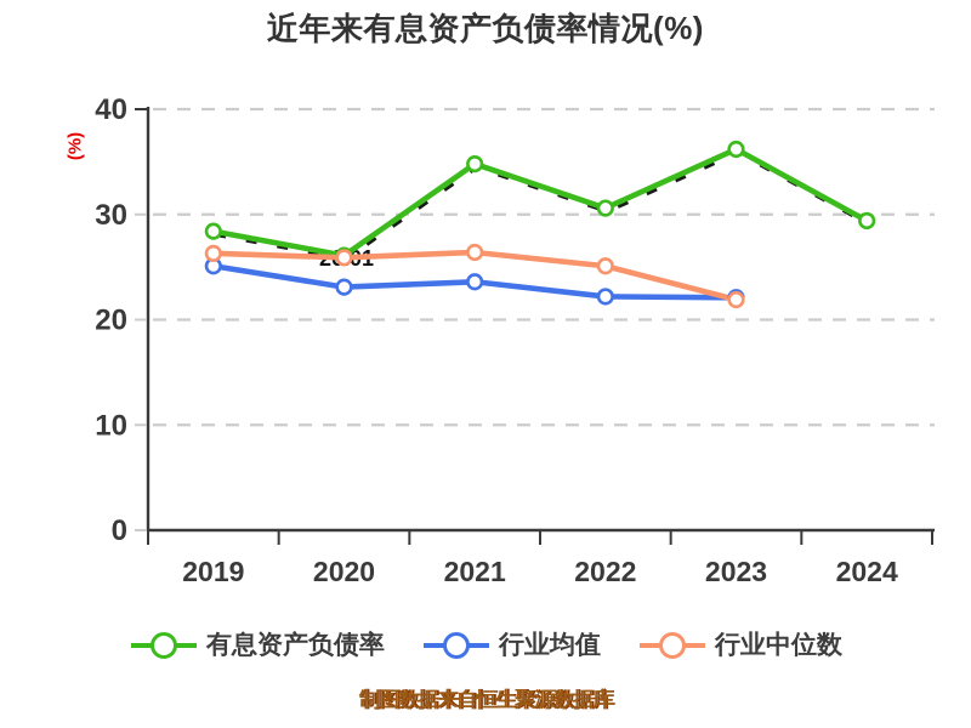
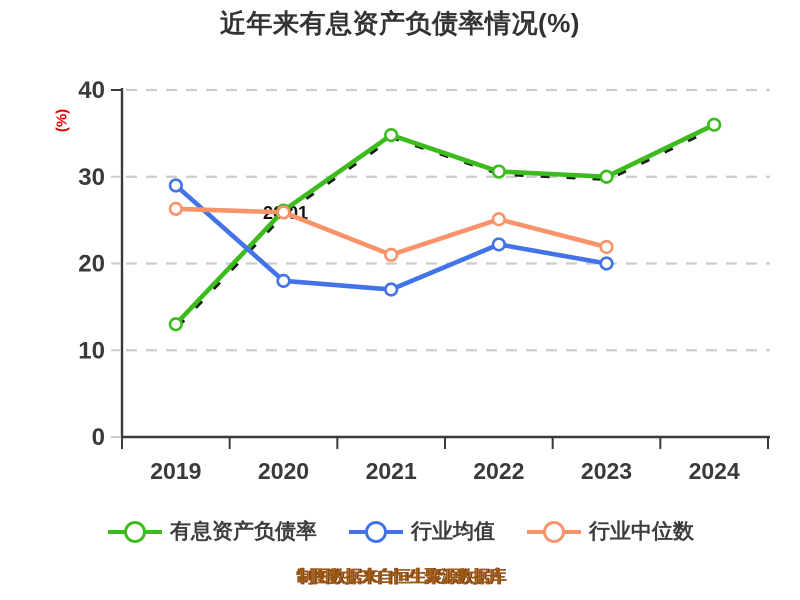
有息资产负债率/2019: 28 -> 13
行业均值/2019: 25 -> 29
行业均值/2020: 23 -> 18
行业均值/2021: 24 -> 17
行业中位数/2021: 26 -> 21
有息资产负债率/2023: 36 -> 30
行业均值/2023: 22 -> 20
有息资产负债率/2024: 29 -> 36
